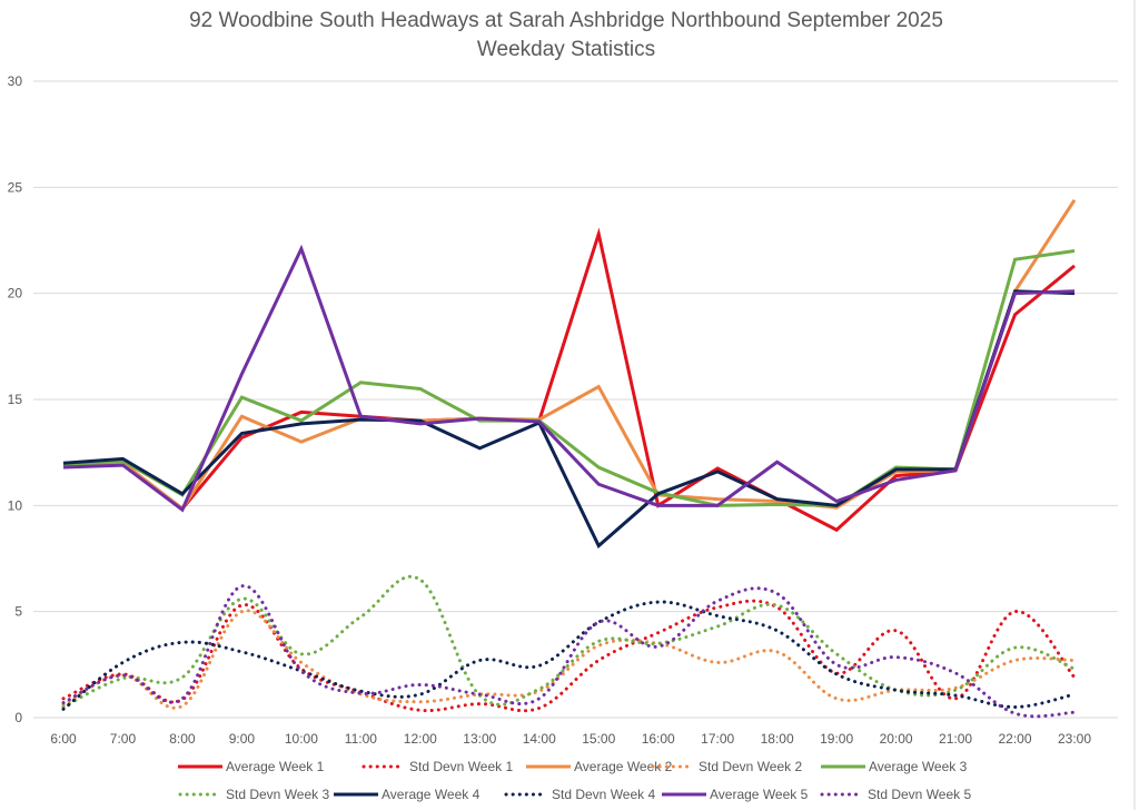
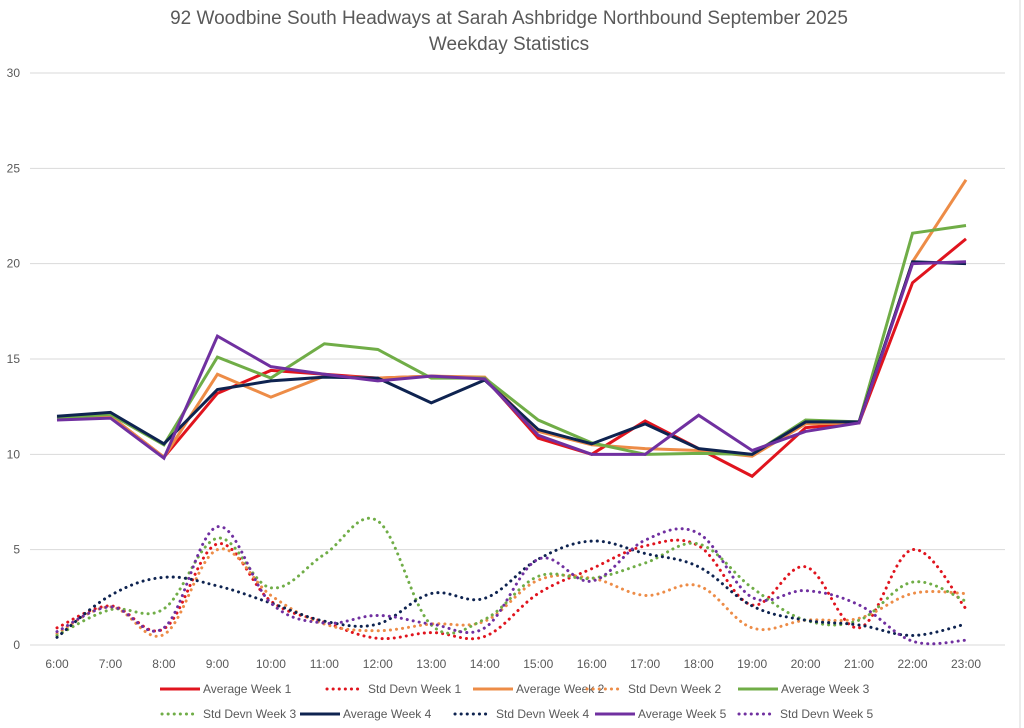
Average Week 5/10:00: 22.1 -> 14.6
Average Week 1/15:00: 22.8 -> 10.8
Average Week 2/15:00: 15.6 -> 11.2
Average Week 4/15:00: 8.1 -> 11.3
